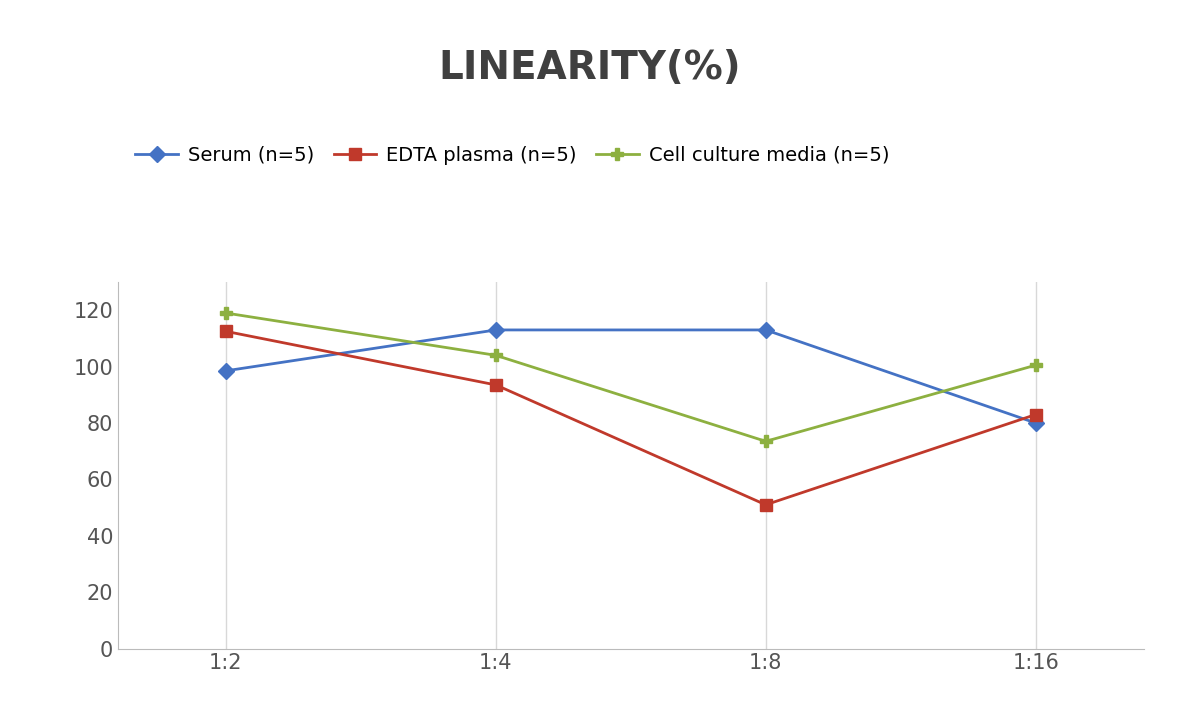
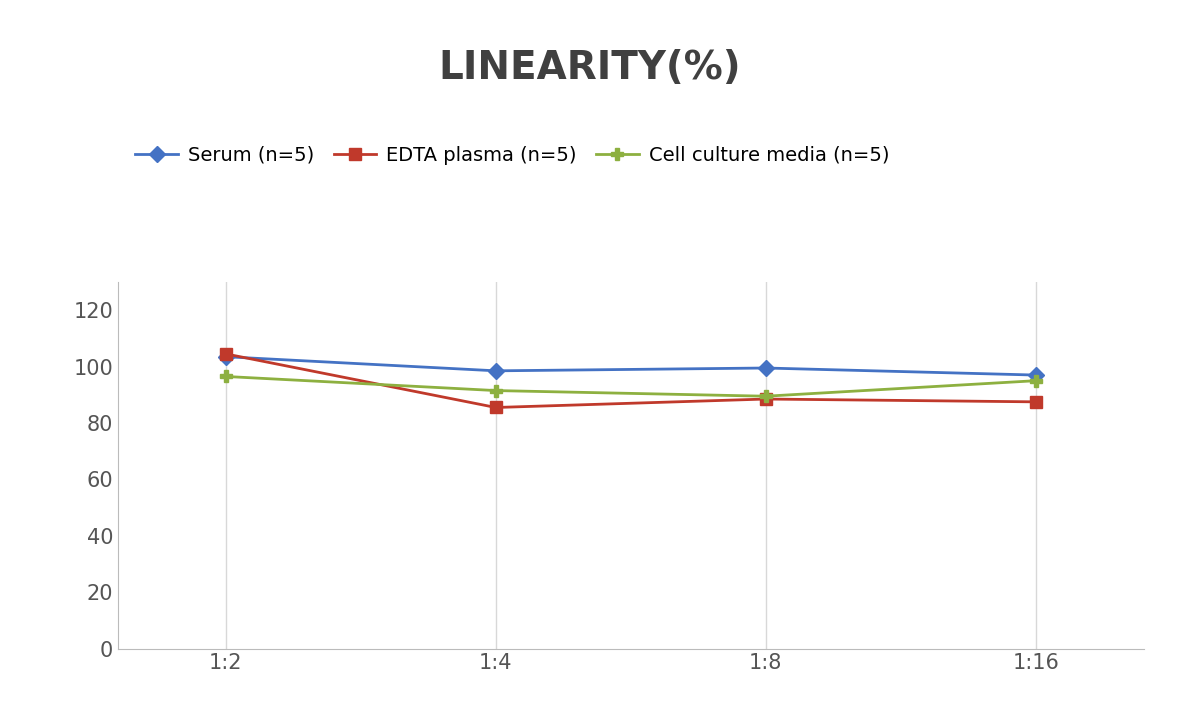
Serum (n=5)/1:2: 98.5 -> 103.5
EDTA plasma (n=5)/1:2: 112.5 -> 104.5
Cell culture media (n=5)/1:2: 119.0 -> 96.5
Serum (n=5)/1:4: 113.0 -> 98.5
EDTA plasma (n=5)/1:4: 93.5 -> 85.5
Cell culture media (n=5)/1:4: 104.0 -> 91.5
Serum (n=5)/1:8: 113.0 -> 99.5
EDTA plasma (n=5)/1:8: 51.0 -> 88.5
Cell culture media (n=5)/1:8: 73.5 -> 89.5
Serum (n=5)/1:16: 80.0 -> 97.0
EDTA plasma (n=5)/1:16: 83.0 -> 87.5
Cell culture media (n=5)/1:16: 100.5 -> 95.0
